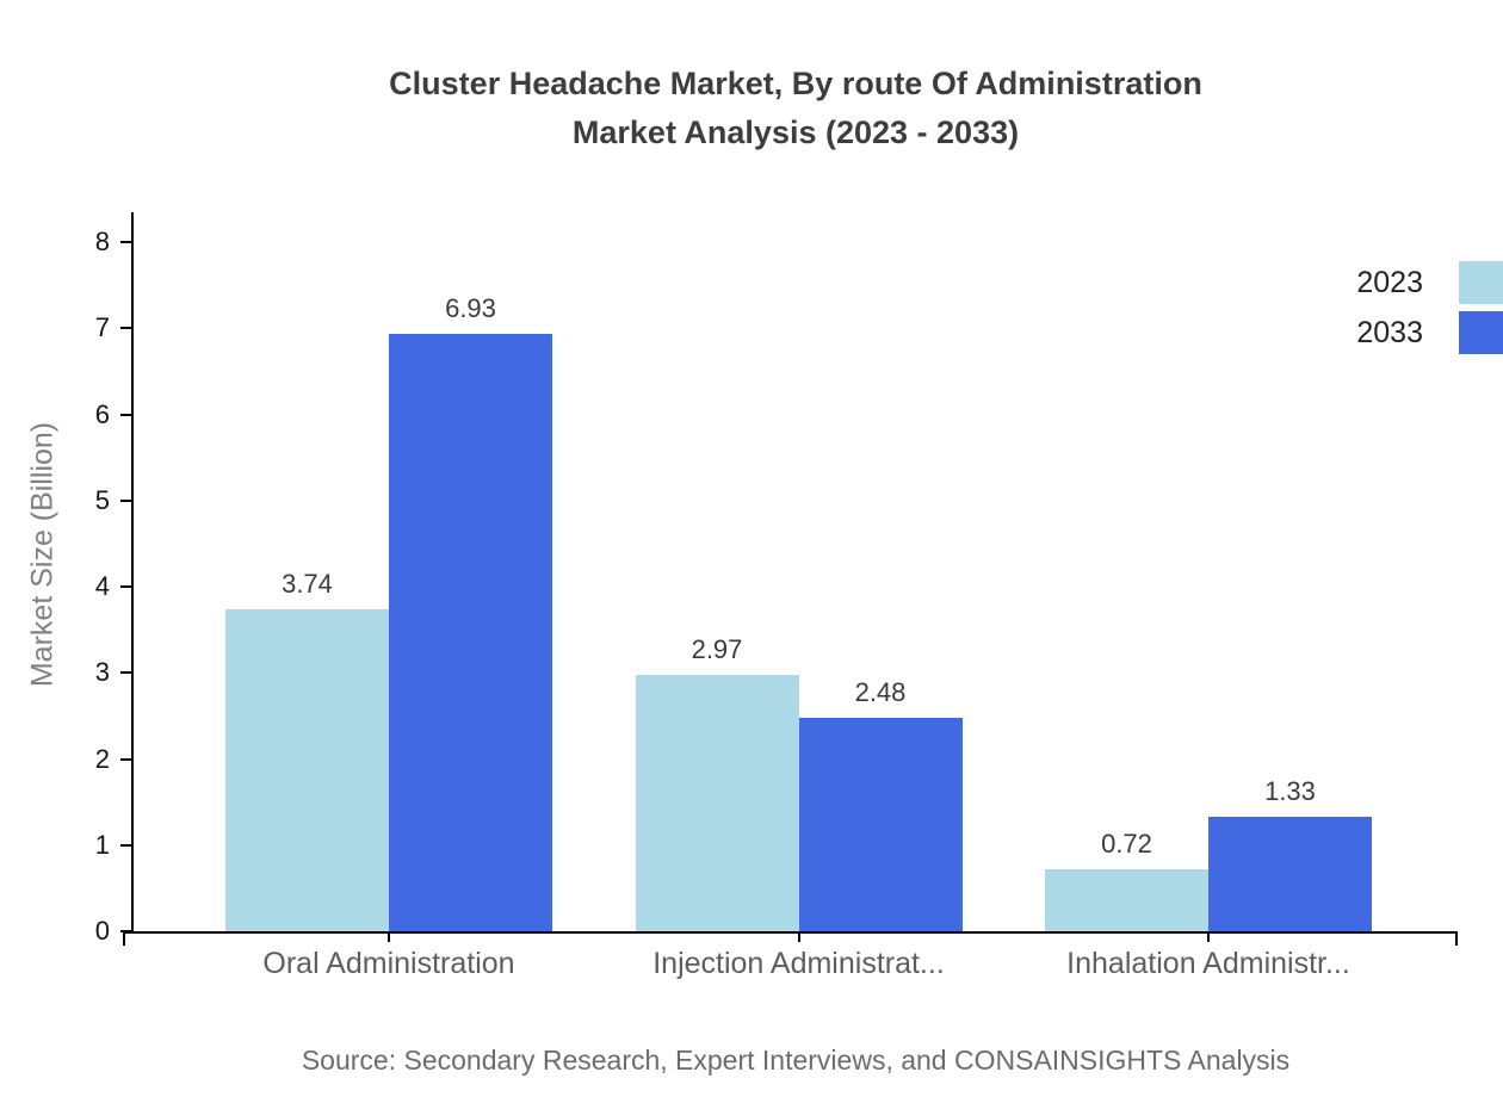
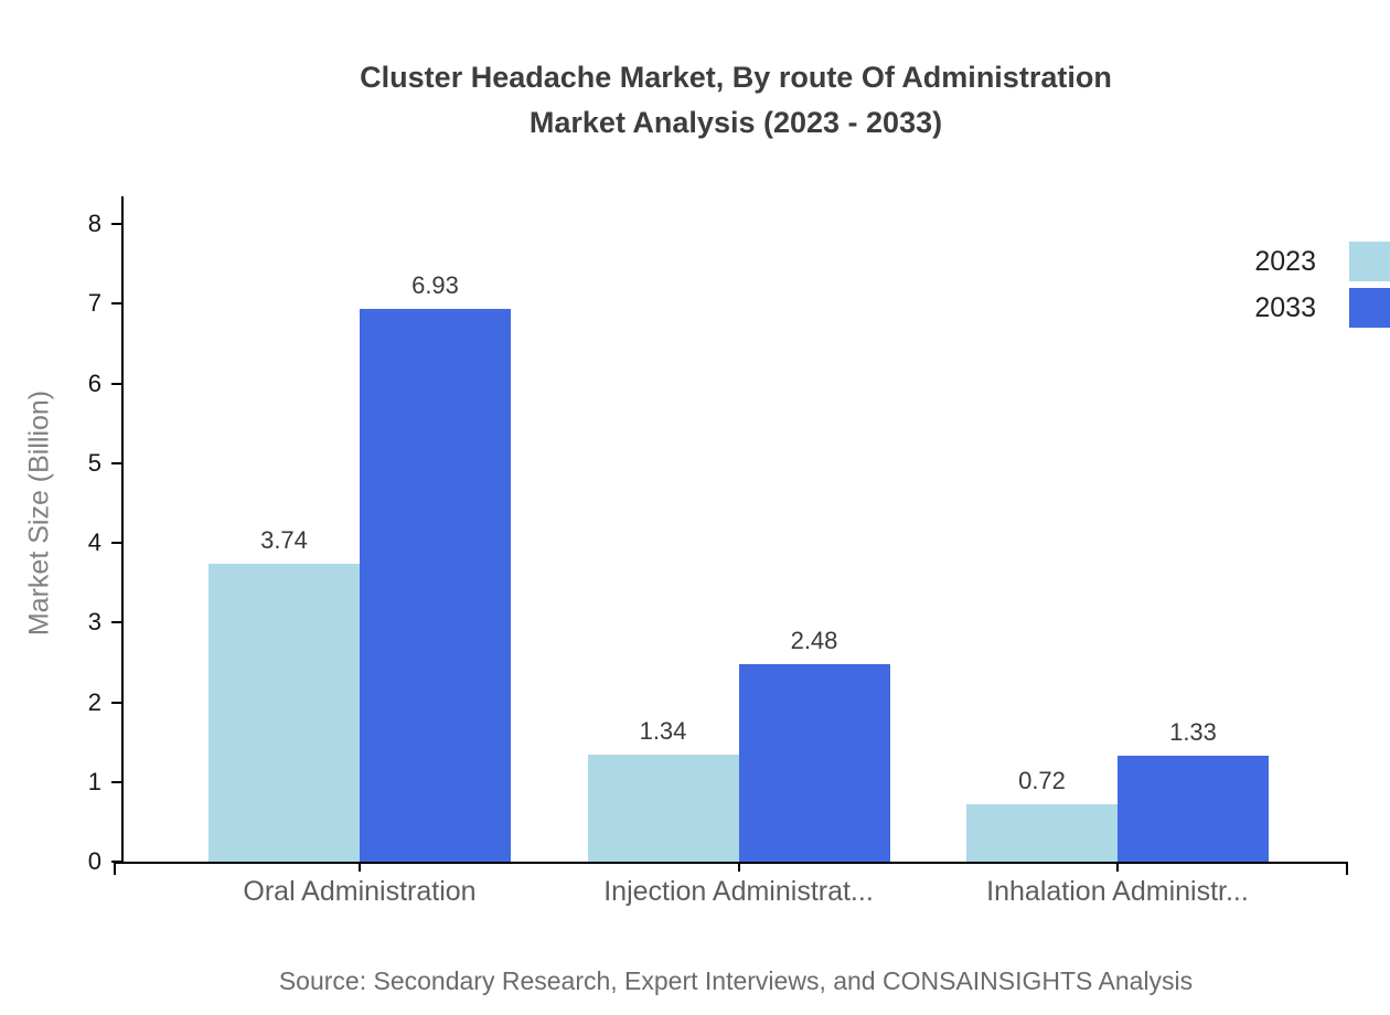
2023/Injection Administrat...: 2.97 -> 1.34
